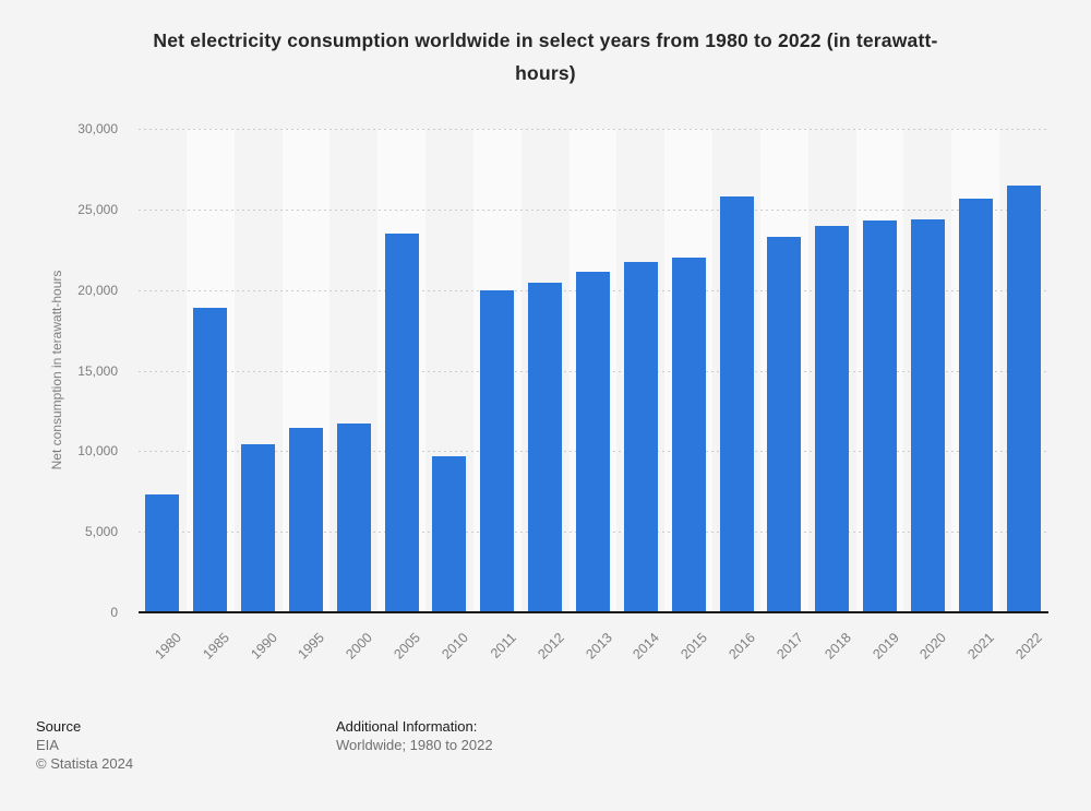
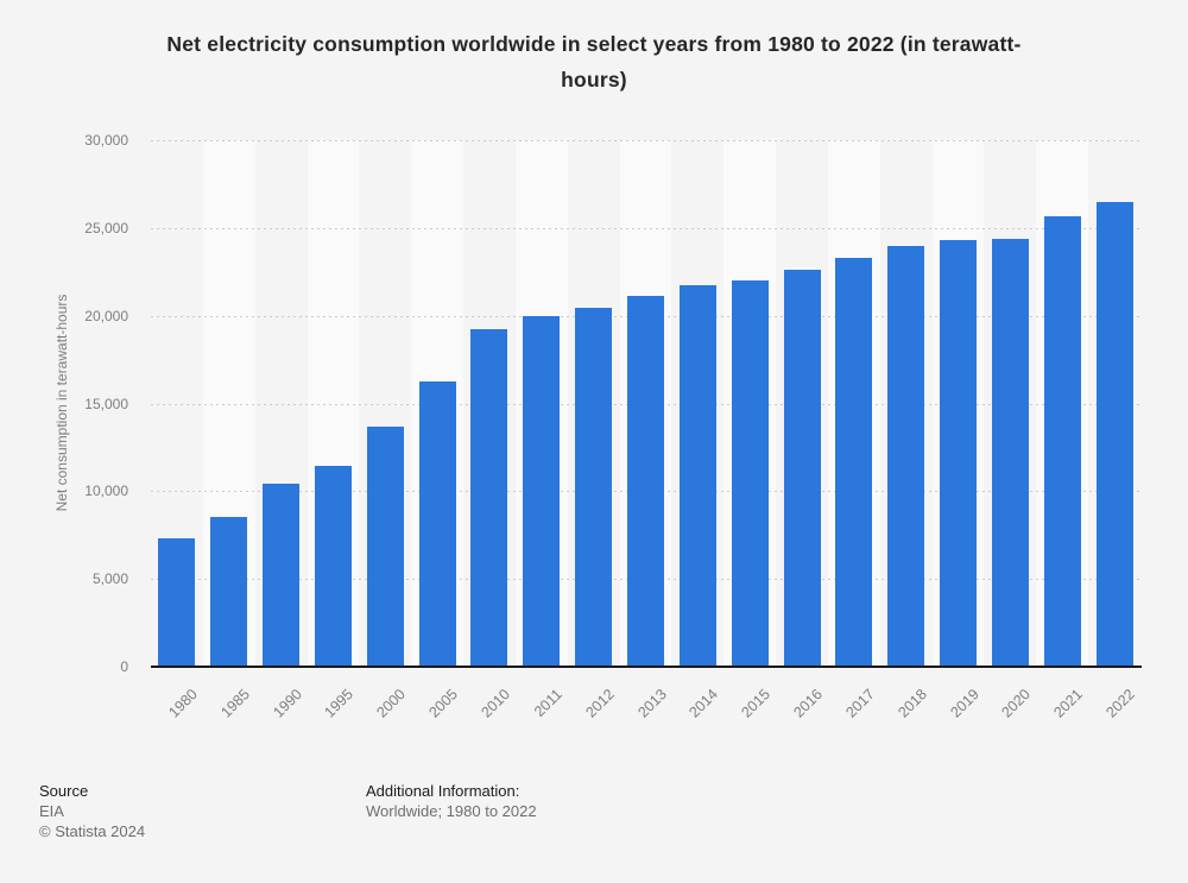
1985: 18900 -> 8600
2000: 11700 -> 13700
2005: 23500 -> 16200
2010: 9700 -> 19200
2016: 25800 -> 22600
